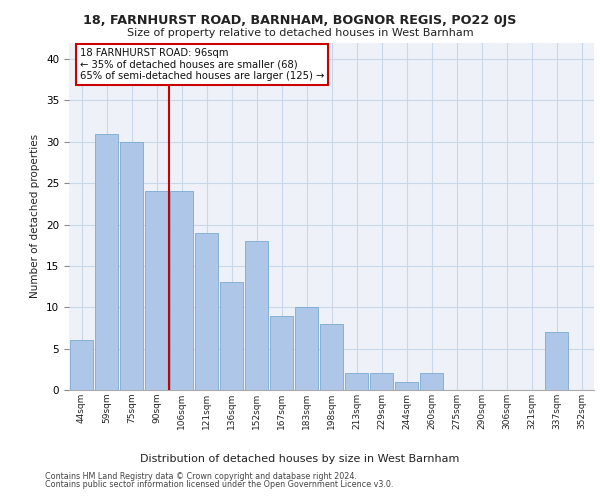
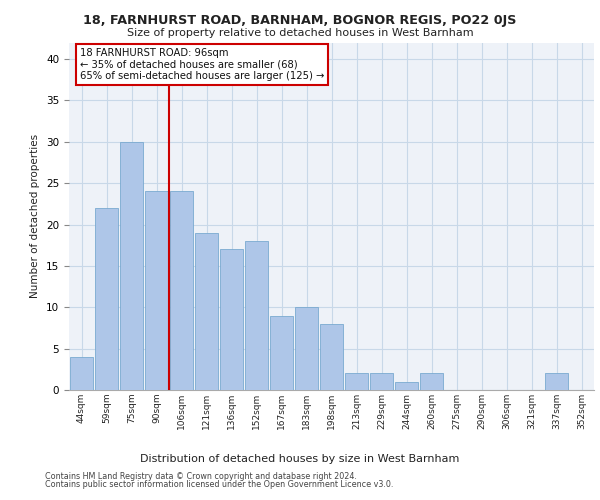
44sqm: 6 -> 4
59sqm: 31 -> 22
136sqm: 13 -> 17
337sqm: 7 -> 2
